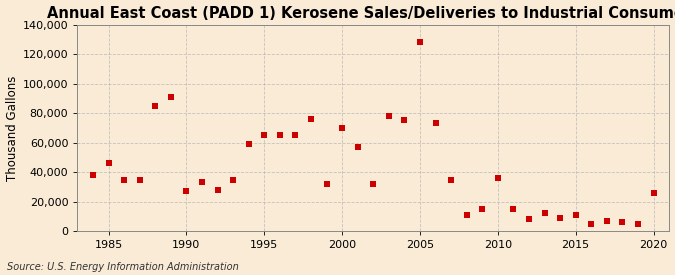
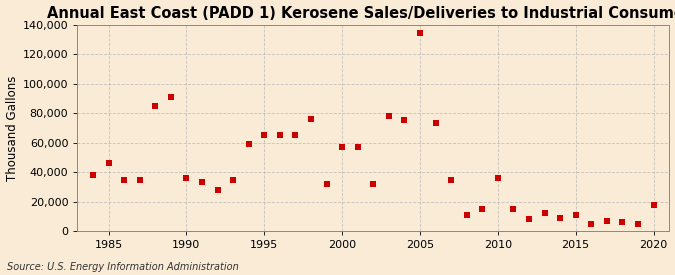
1990: 27,000 -> 36,000
2000: 70,000 -> 57,000
2005: 128,000 -> 134,000
2020: 26,000 -> 18,000
